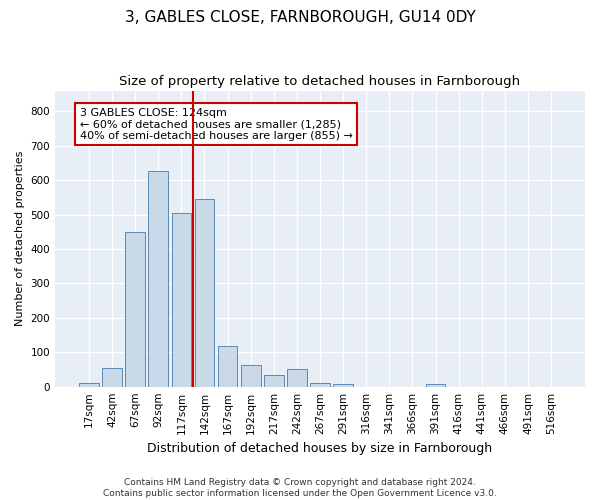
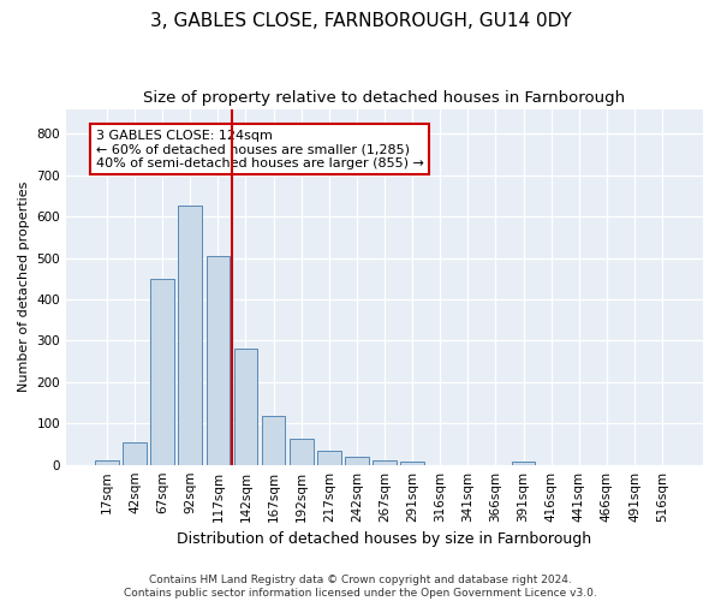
142sqm: 545 -> 280
242sqm: 50 -> 20
